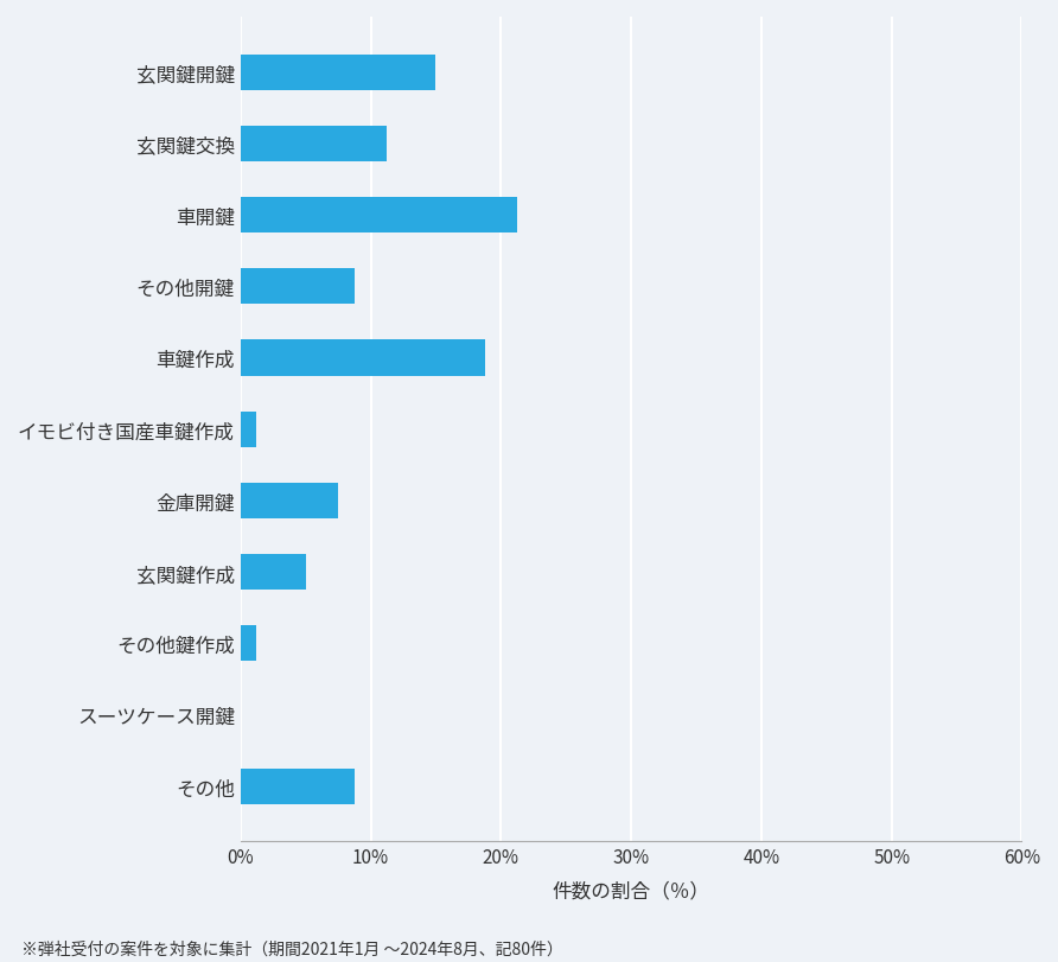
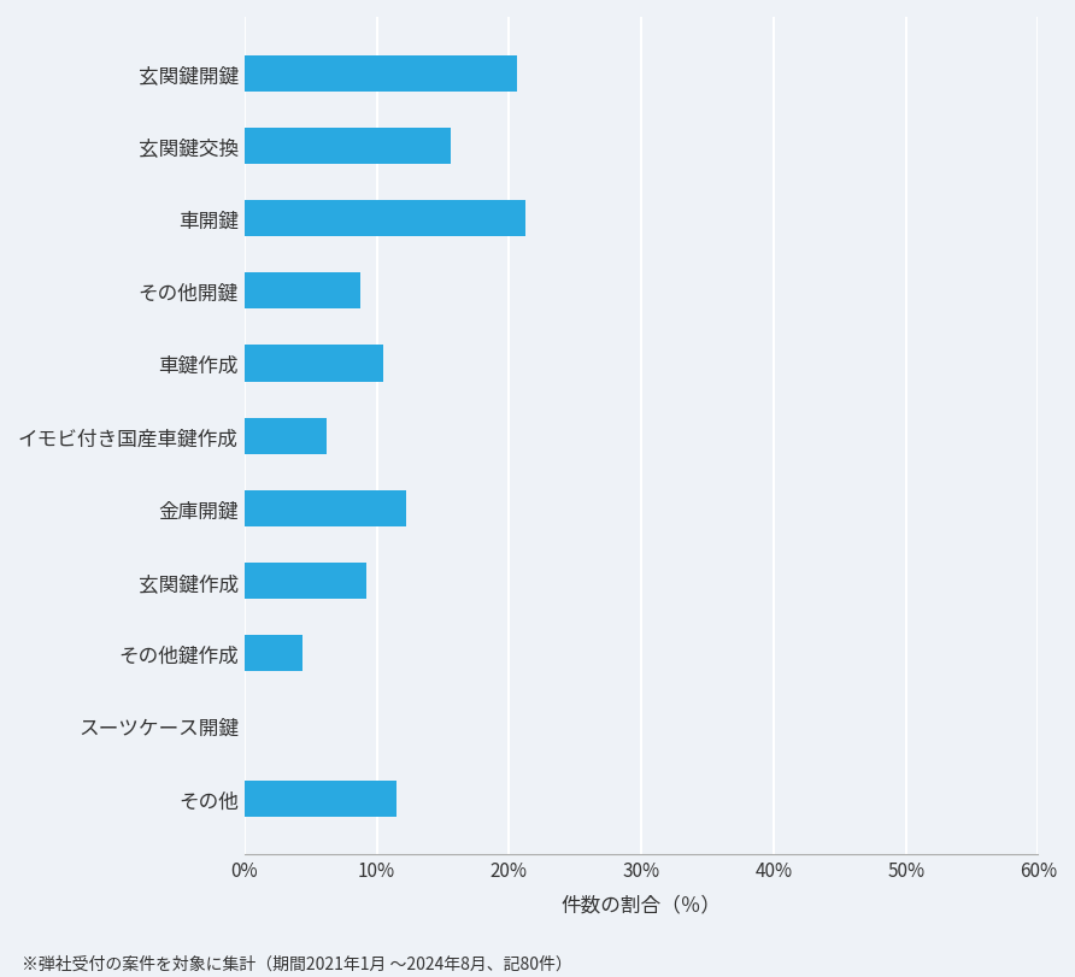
玄関鍵開鍵: 15.0% -> 20.6%
玄関鍵交換: 11.2% -> 15.6%
車鍵作成: 18.8% -> 10.5%
イモビ付き国産車鍵作成: 1.2% -> 6.2%
金庫開鍵: 7.5% -> 12.2%
玄関鍵作成: 5.0% -> 9.2%
その他鍵作成: 1.2% -> 4.4%
その他: 8.8% -> 11.5%
